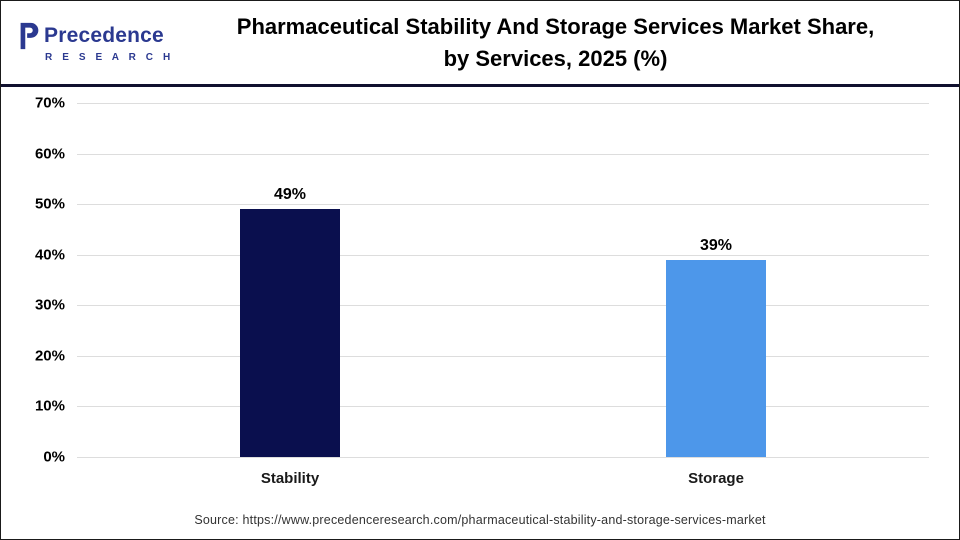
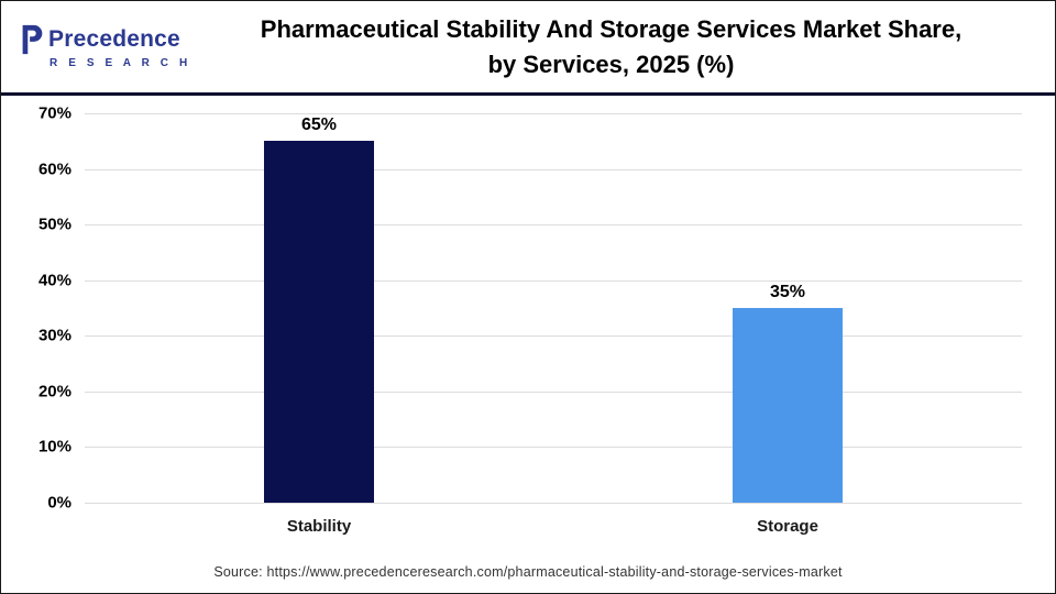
Stability: 49% -> 65%
Storage: 39% -> 35%
